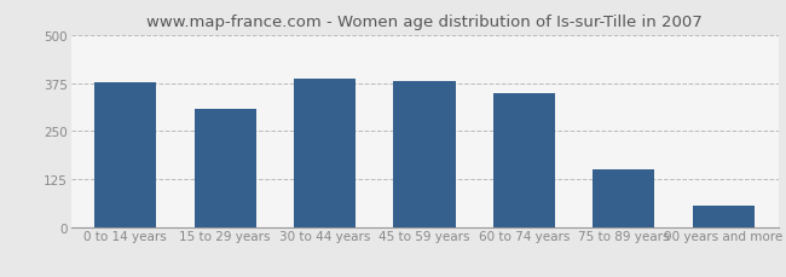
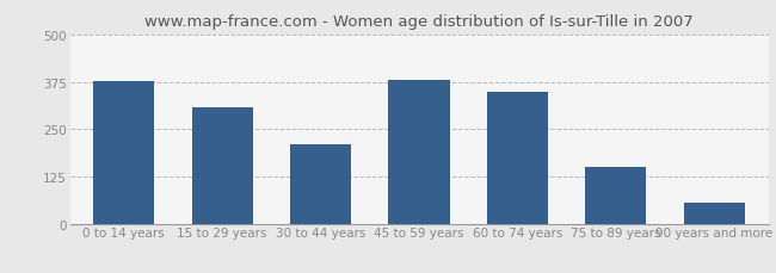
30 to 44 years: 385 -> 210
